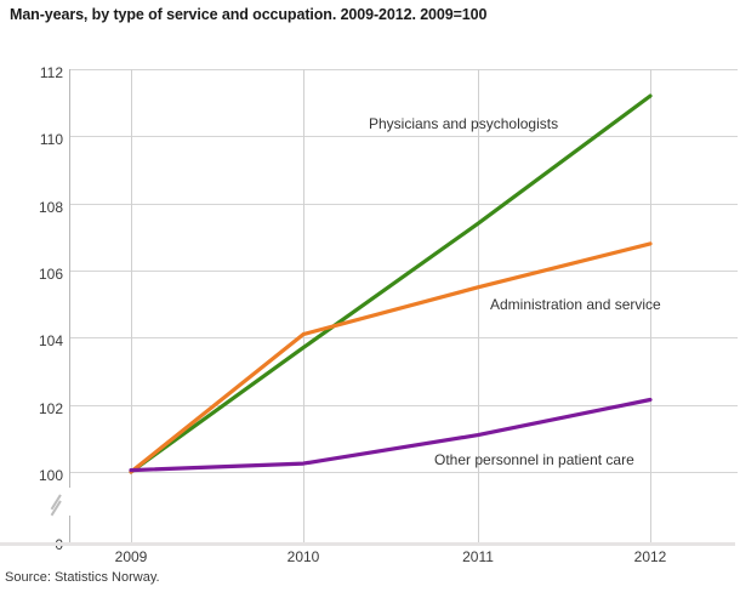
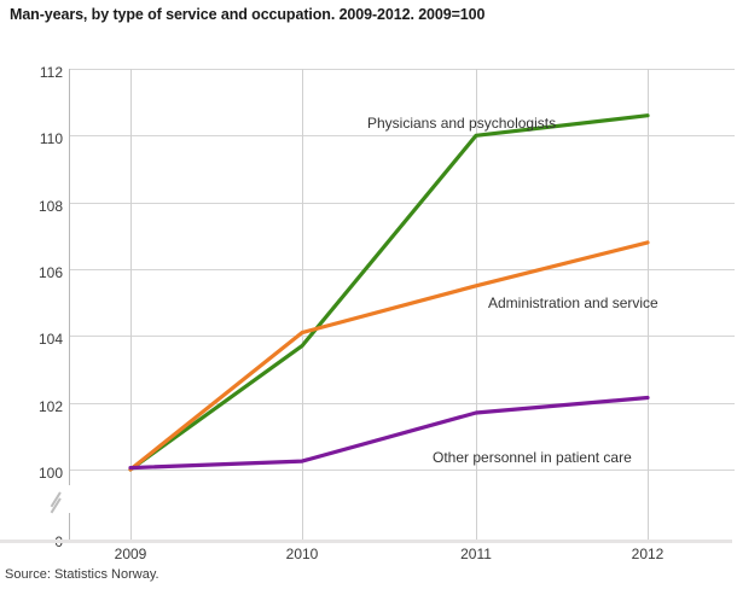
Physicians and psychologists/2011: 107.4 -> 110.0
Other personnel in patient care/2011: 101.1 -> 101.7
Physicians and psychologists/2012: 111.2 -> 110.6
